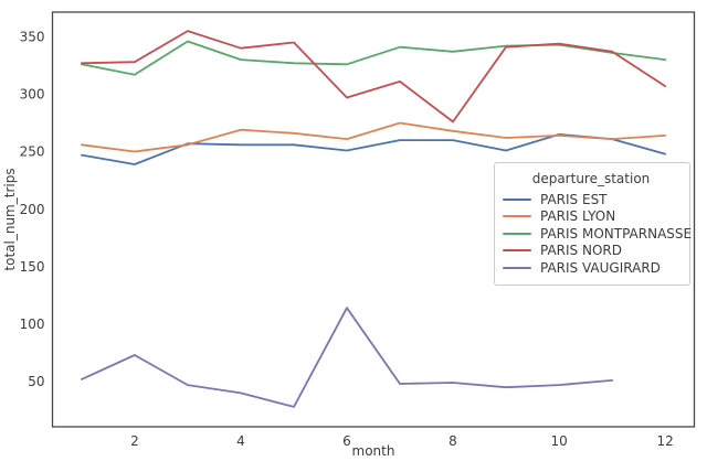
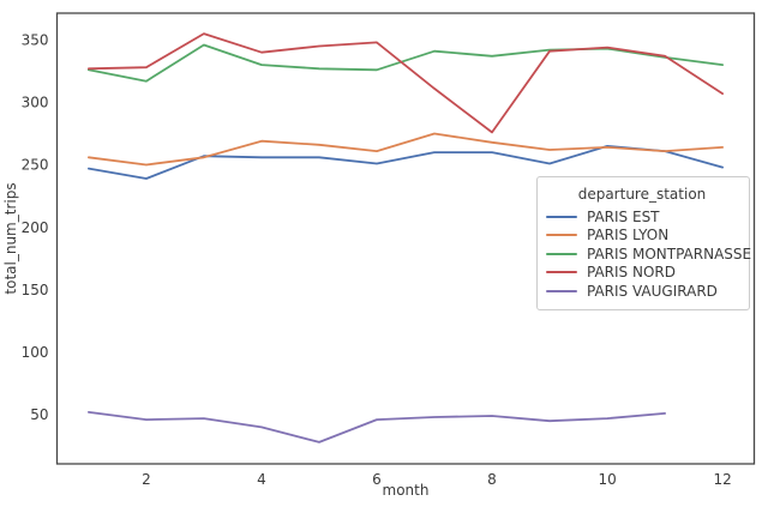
PARIS VAUGIRARD/2: 73 -> 46
PARIS NORD/6: 297 -> 348
PARIS VAUGIRARD/6: 114 -> 46
